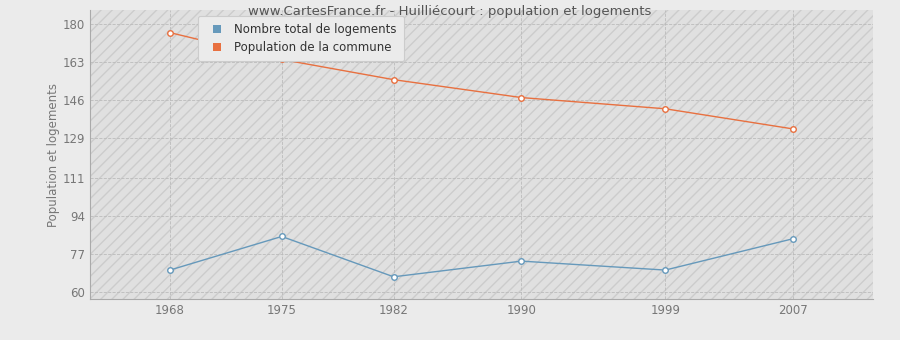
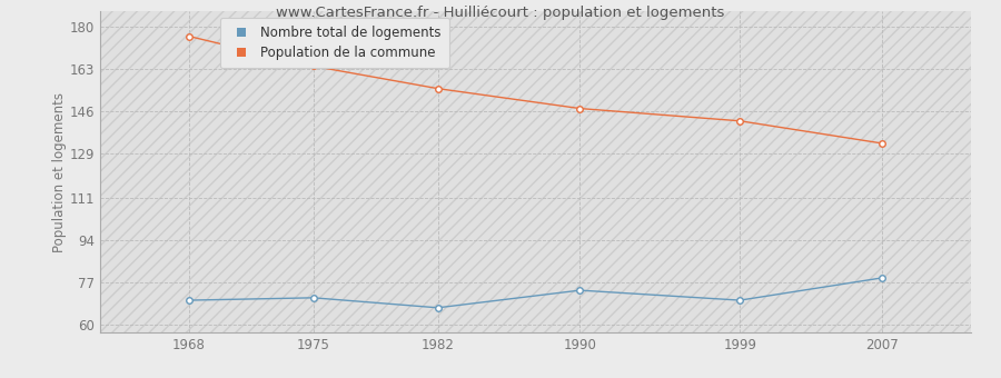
Nombre total de logements/1975: 85 -> 71
Nombre total de logements/2007: 84 -> 79
